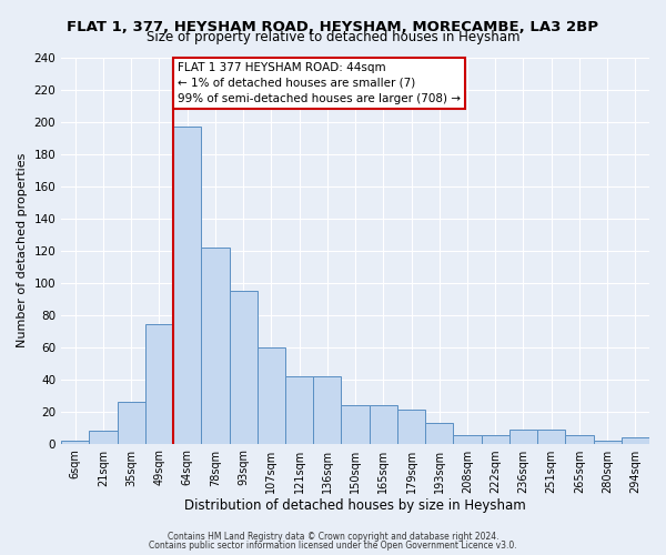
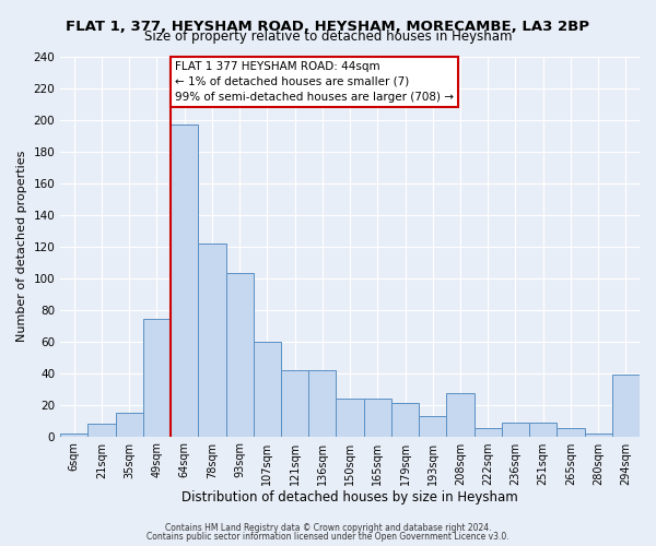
35sqm: 26 -> 15
93sqm: 95 -> 103
208sqm: 5 -> 27
294sqm: 4 -> 39
